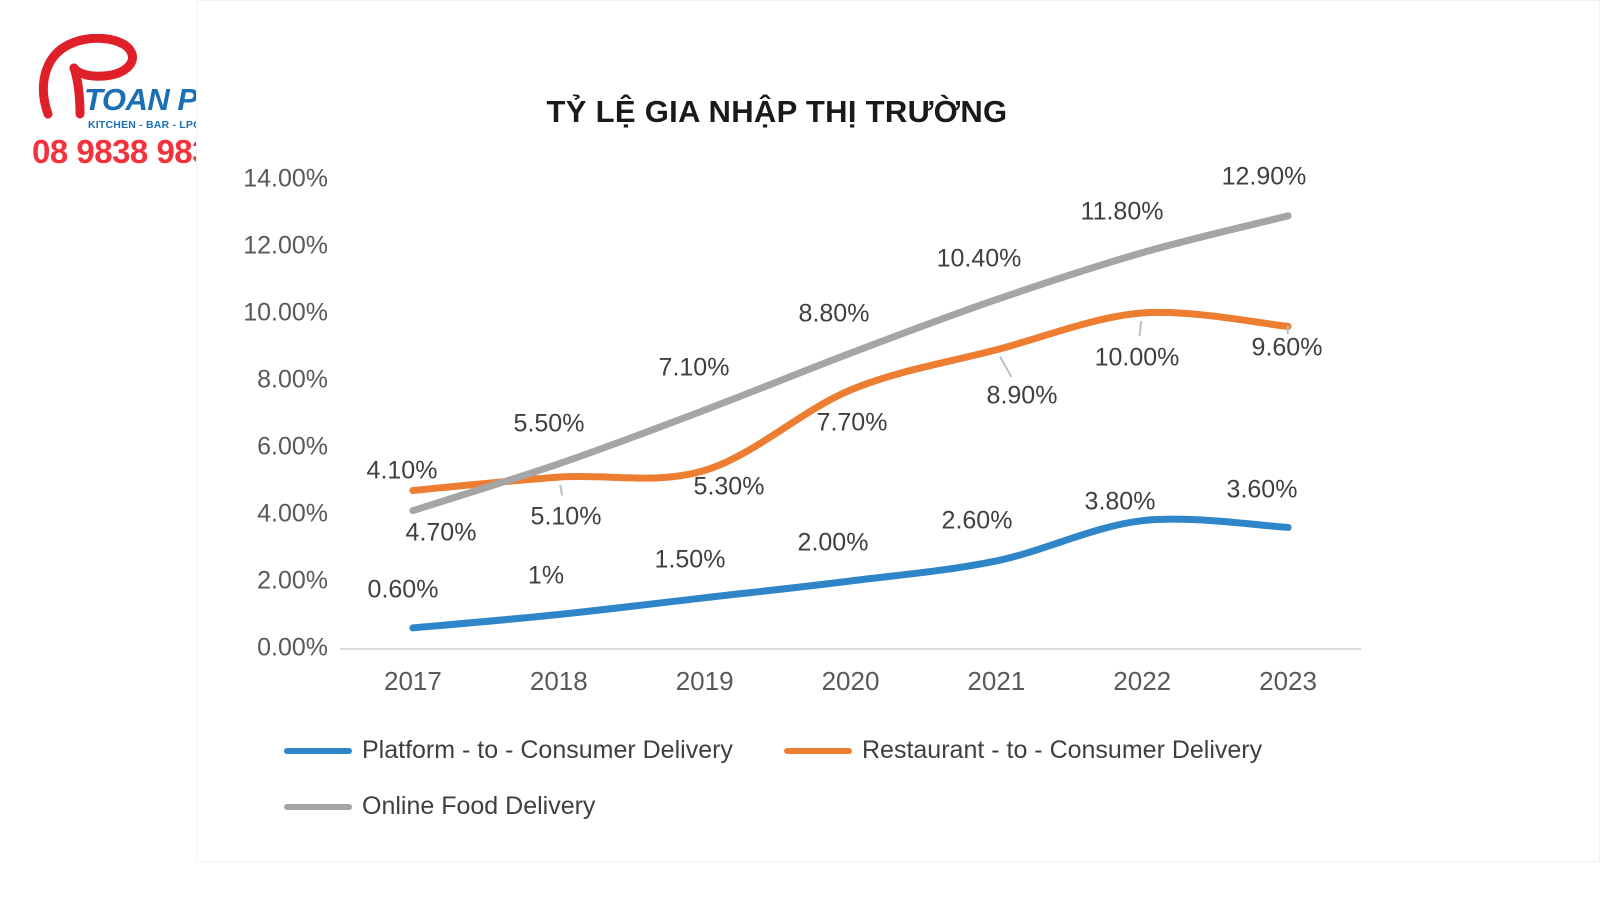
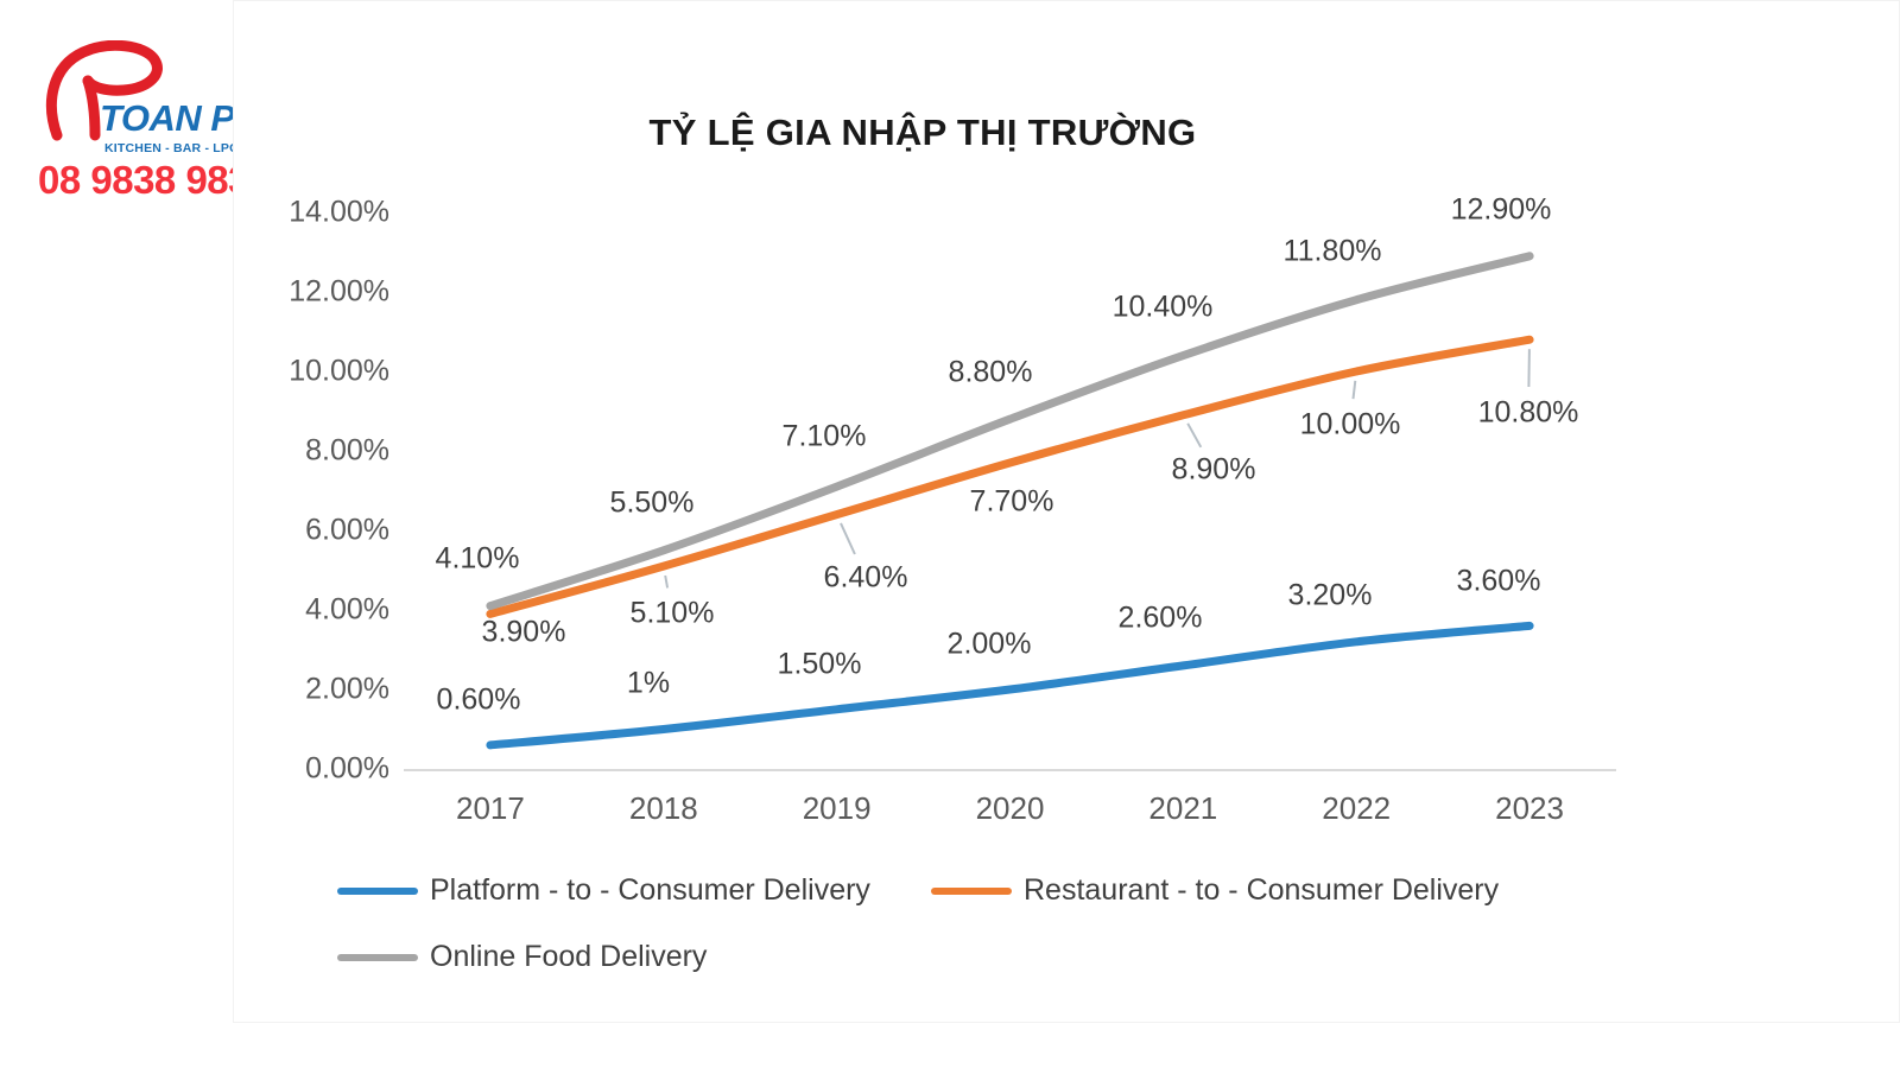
Restaurant - to - Consumer Delivery/2017: 4.70% -> 3.90%
Restaurant - to - Consumer Delivery/2019: 5.30% -> 6.40%
Platform - to - Consumer Delivery/2022: 3.80% -> 3.20%
Restaurant - to - Consumer Delivery/2023: 9.60% -> 10.80%
